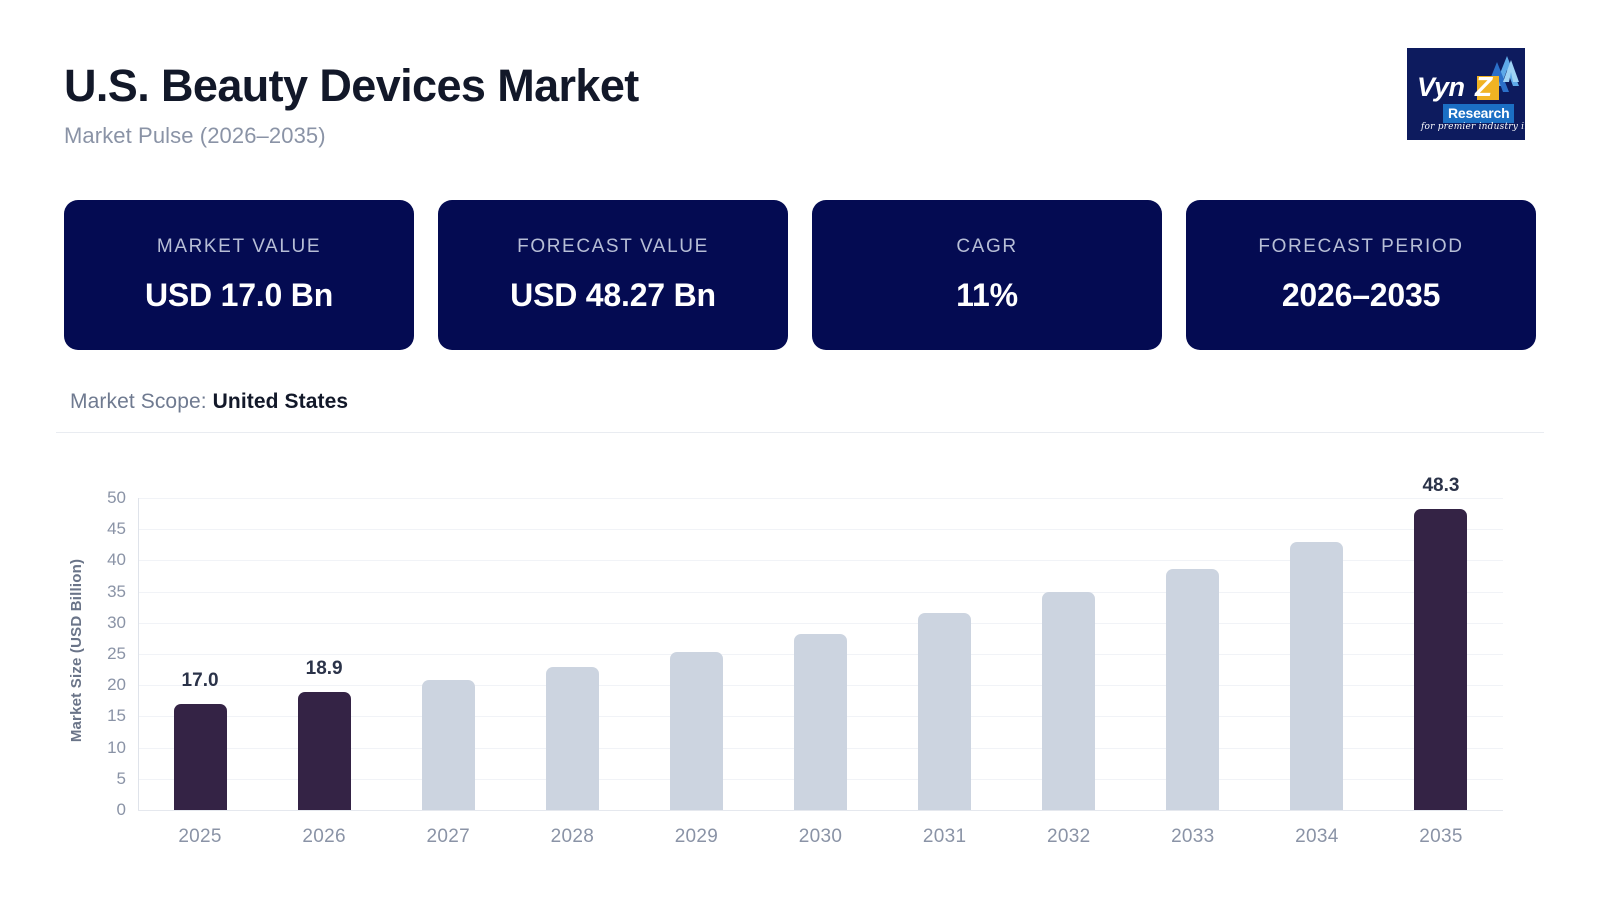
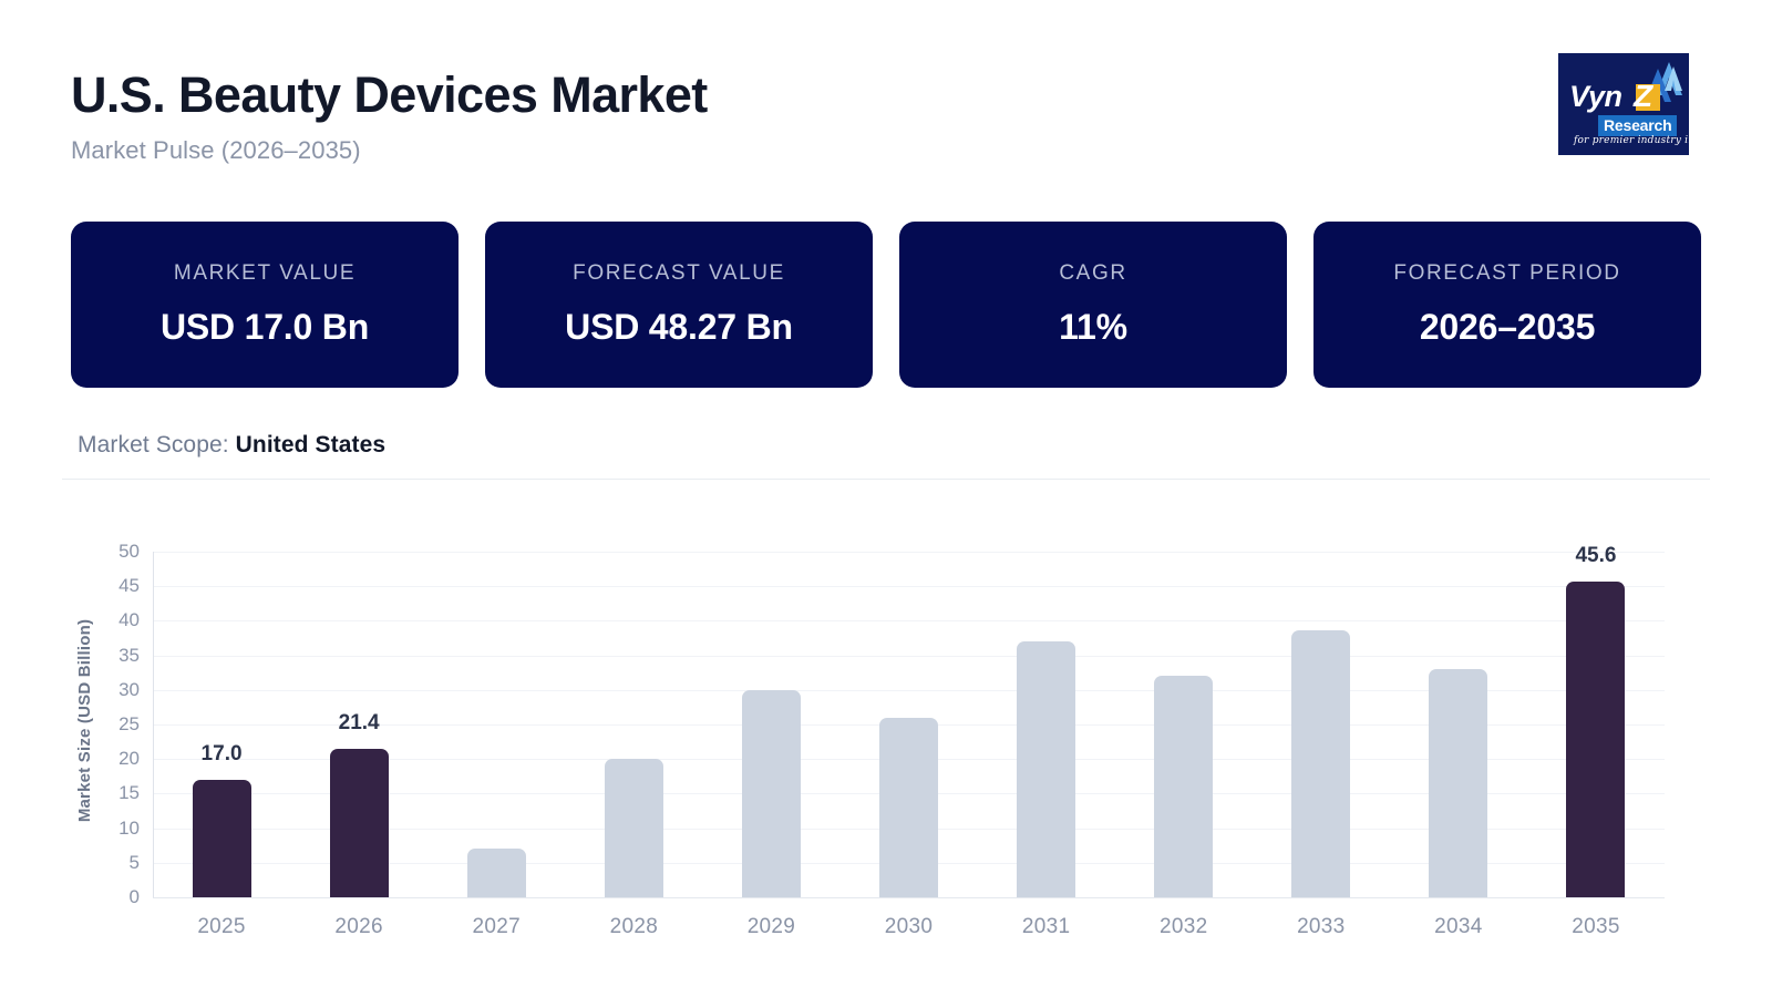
2026: 18.9 -> 21.4
2027: 21 -> 7
2028: 23 -> 20
2029: 25 -> 30
2030: 28 -> 26
2031: 32 -> 37
2032: 35 -> 32
2034: 43 -> 33
2035: 48.3 -> 45.6
